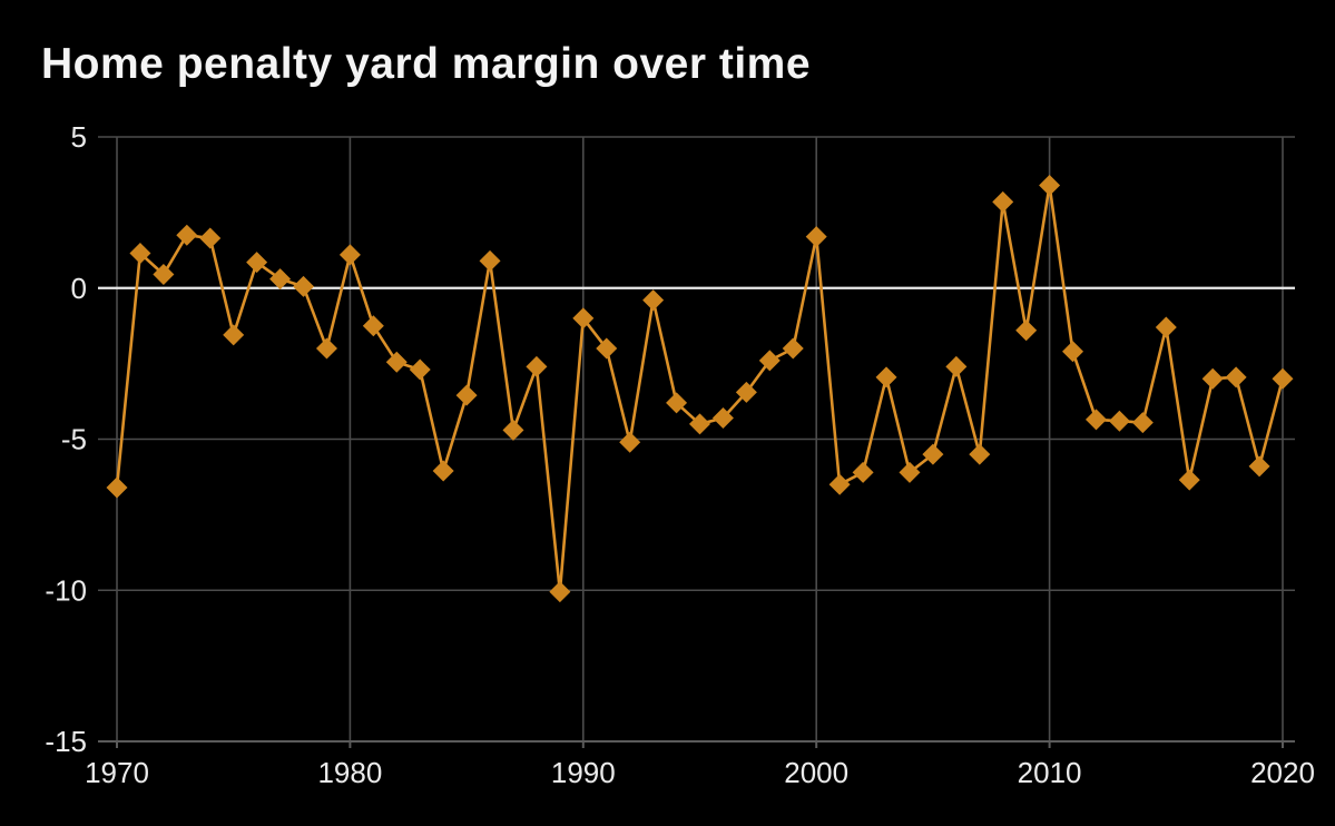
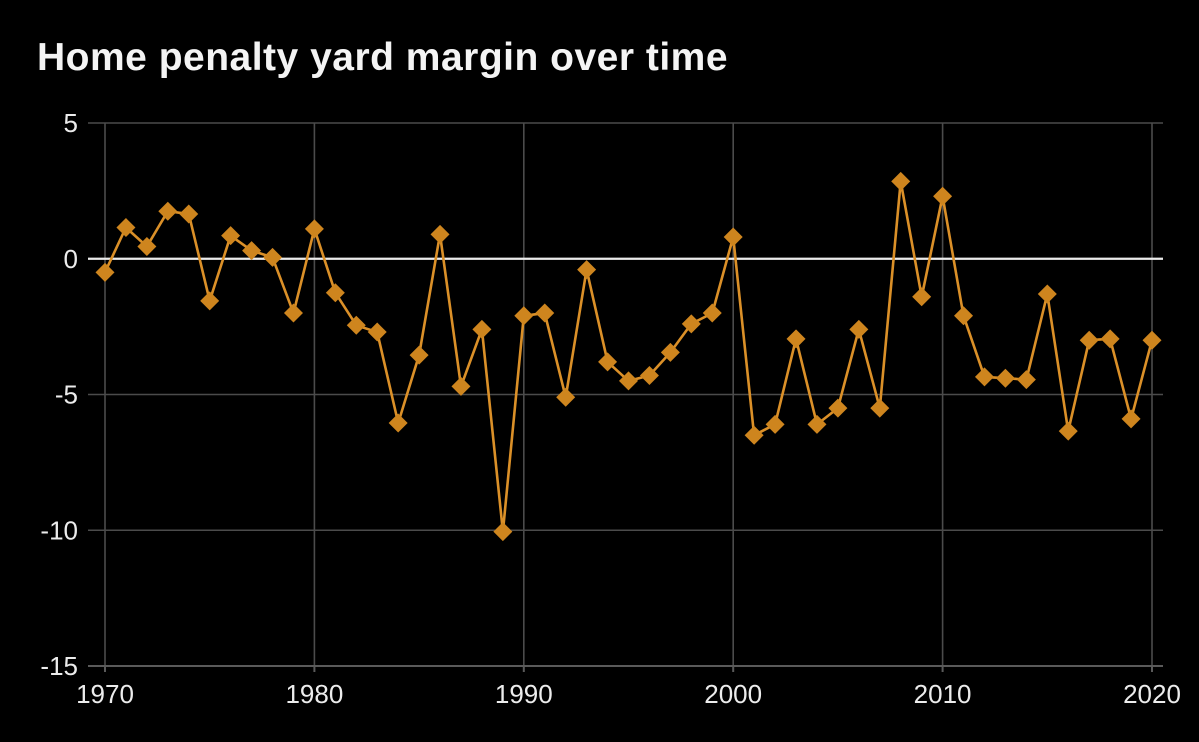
1970: -6.6 -> -0.5
1990: -1.0 -> -2.1
2000: 1.7 -> 0.8
2010: 3.4 -> 2.3
